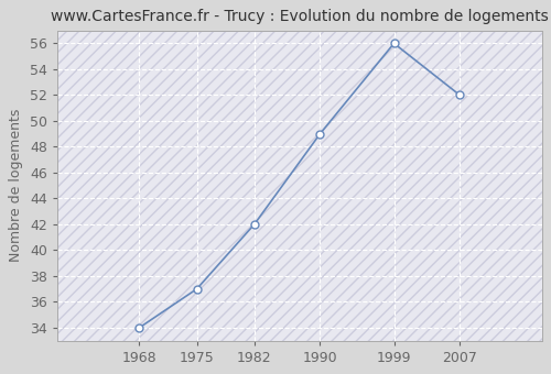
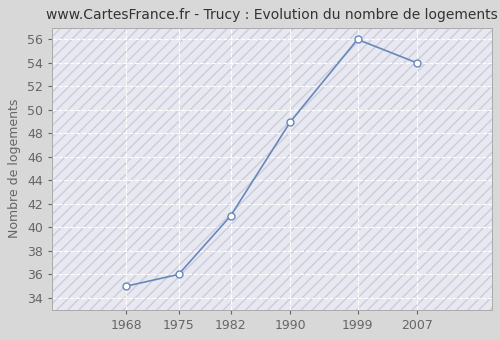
1968: 34 -> 35
1975: 37 -> 36
1982: 42 -> 41
2007: 52 -> 54
